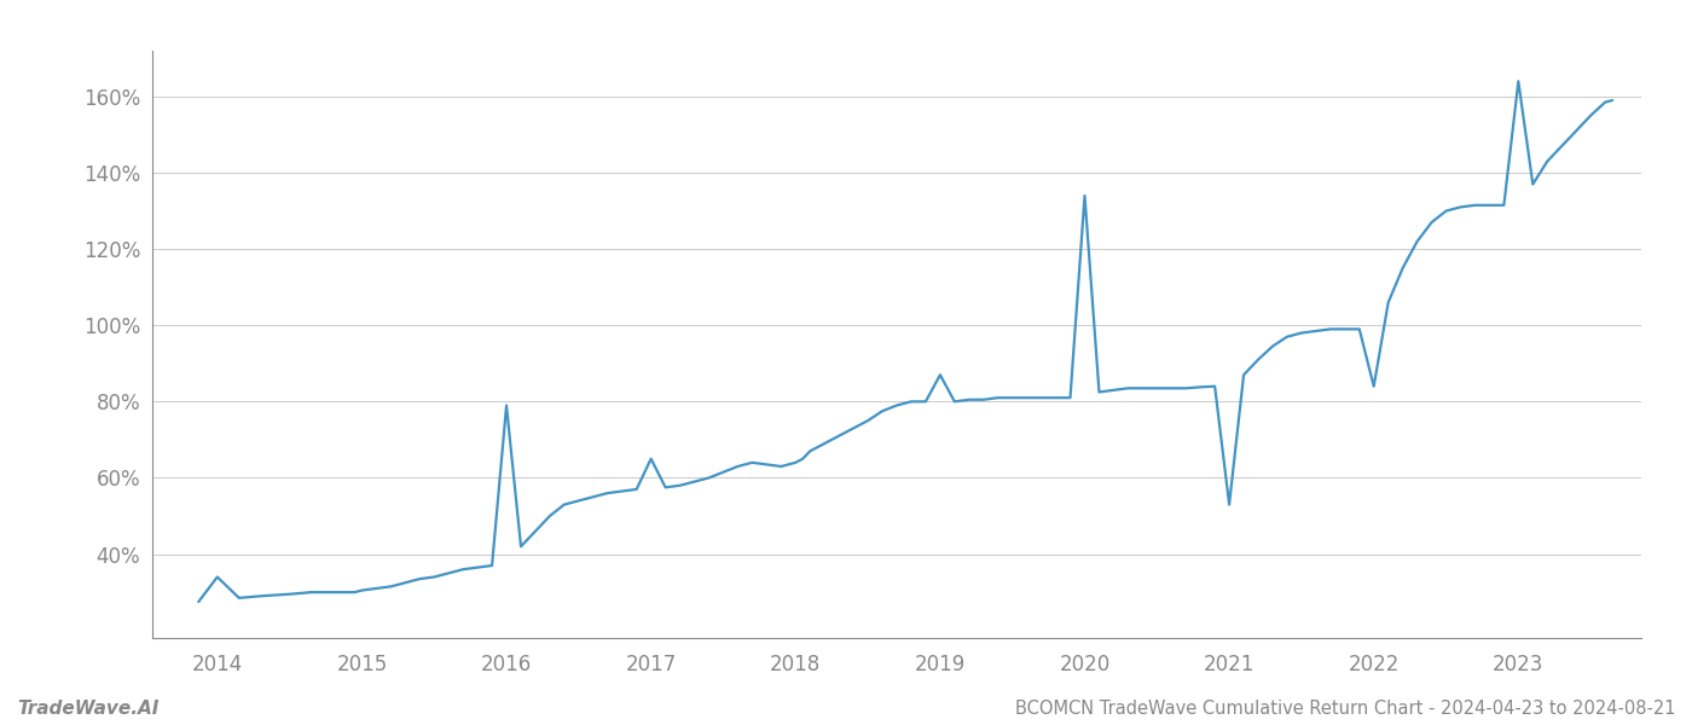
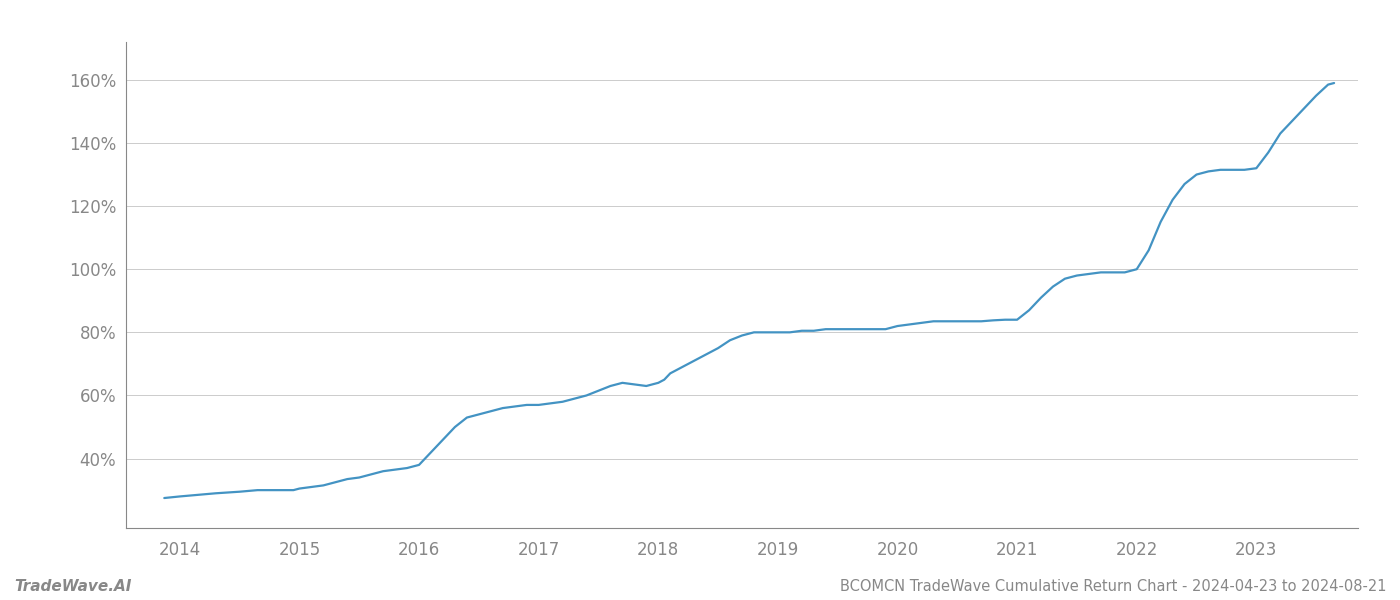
2014: 34.0% -> 28.0%
2016: 79.0% -> 38.0%
2017: 65.0% -> 57.0%
2019: 87.0% -> 80.0%
2020: 134.0% -> 82.0%
2021: 53.0% -> 84.0%
2022: 84.0% -> 100.0%
2023: 164.0% -> 132.0%
